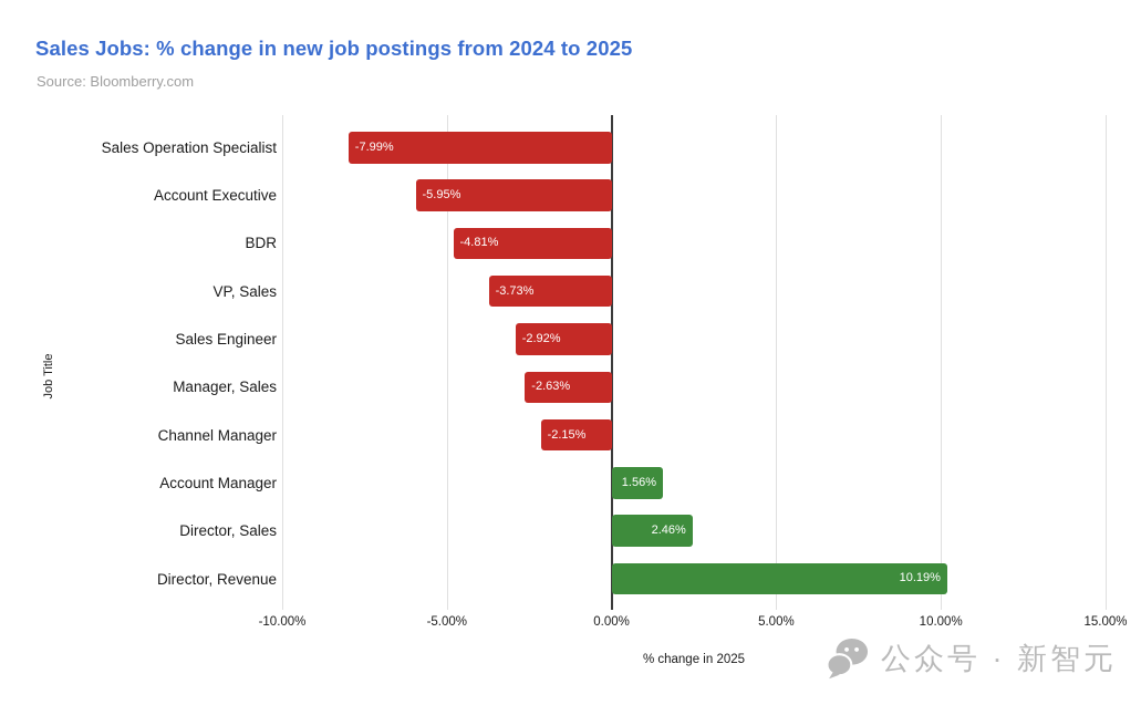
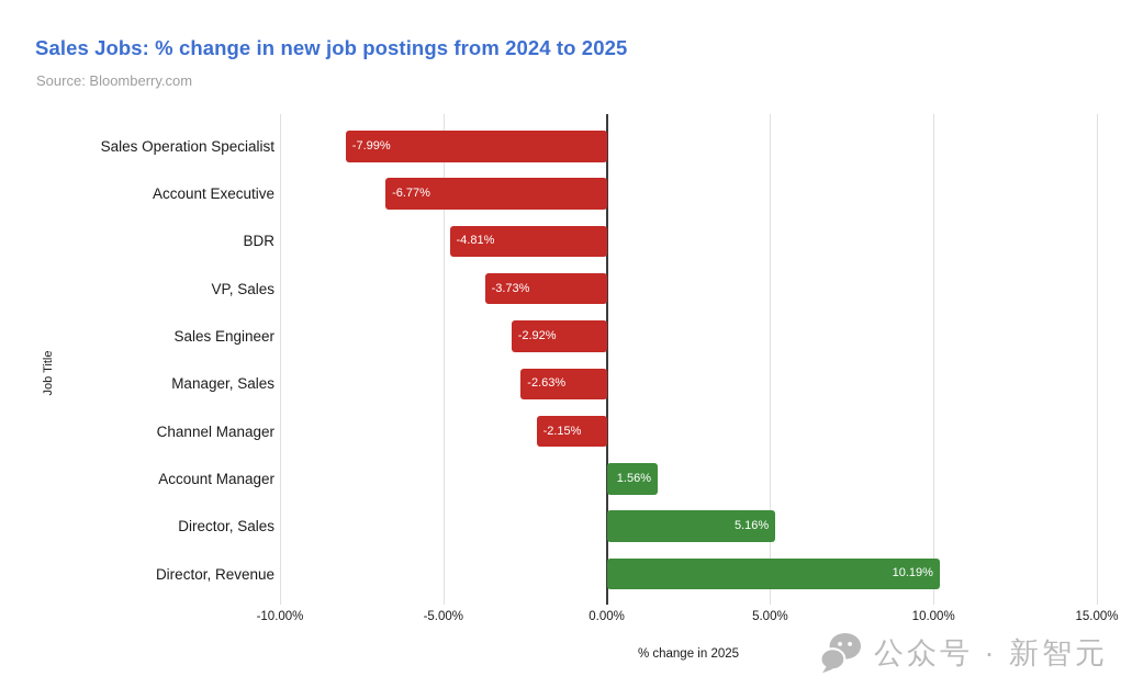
Account Executive: -5.95% -> -6.77%
Director, Sales: 2.46% -> 5.16%
